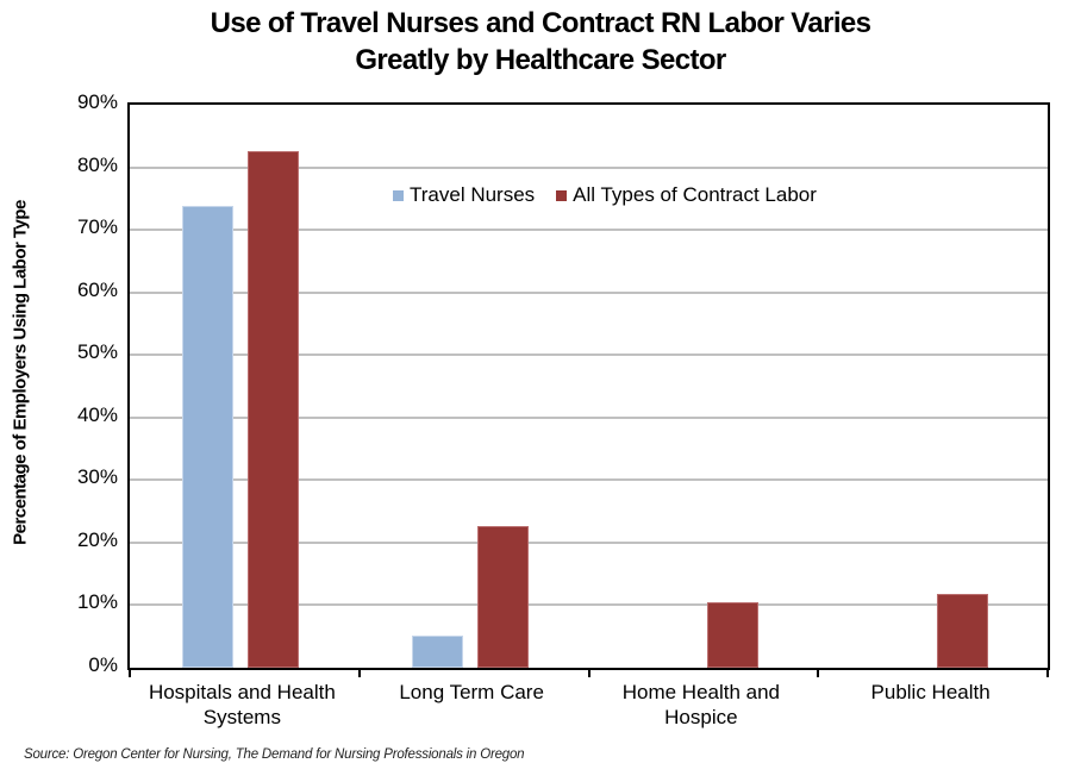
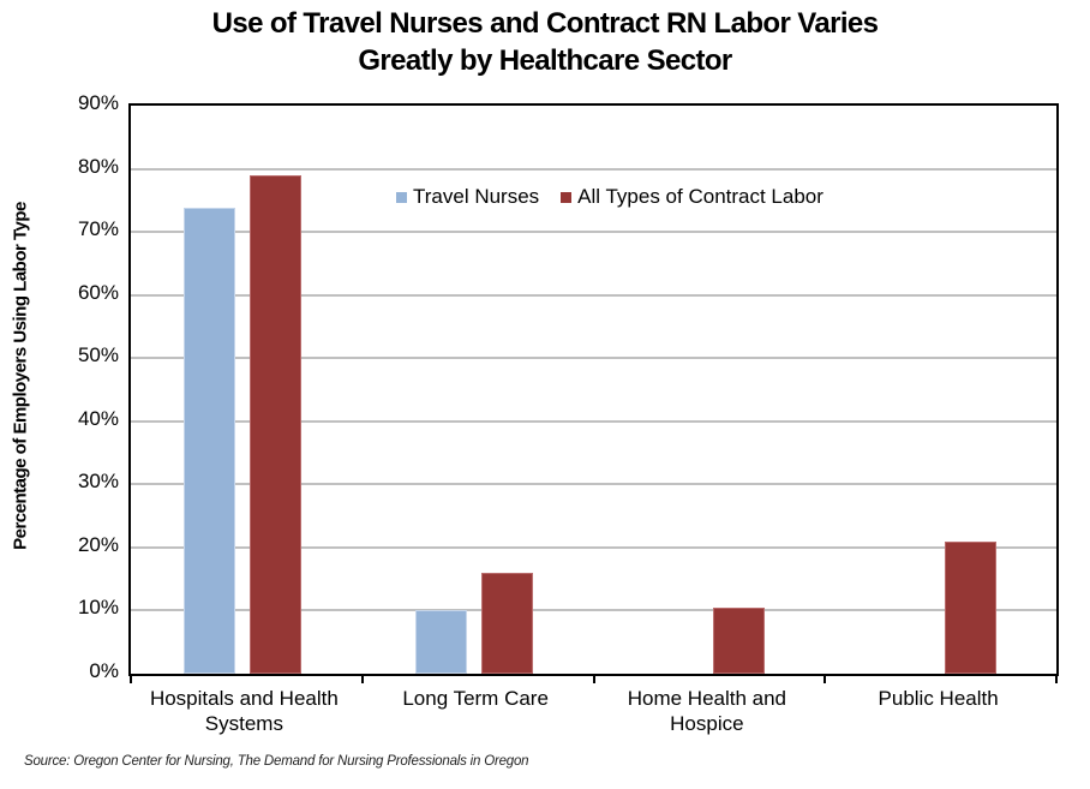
All Types of Contract Labor/Hospitals and Health Systems: 82% -> 79%
Travel Nurses/Long Term Care: 5% -> 10%
All Types of Contract Labor/Long Term Care: 23% -> 16%
All Types of Contract Labor/Public Health: 12% -> 21%
